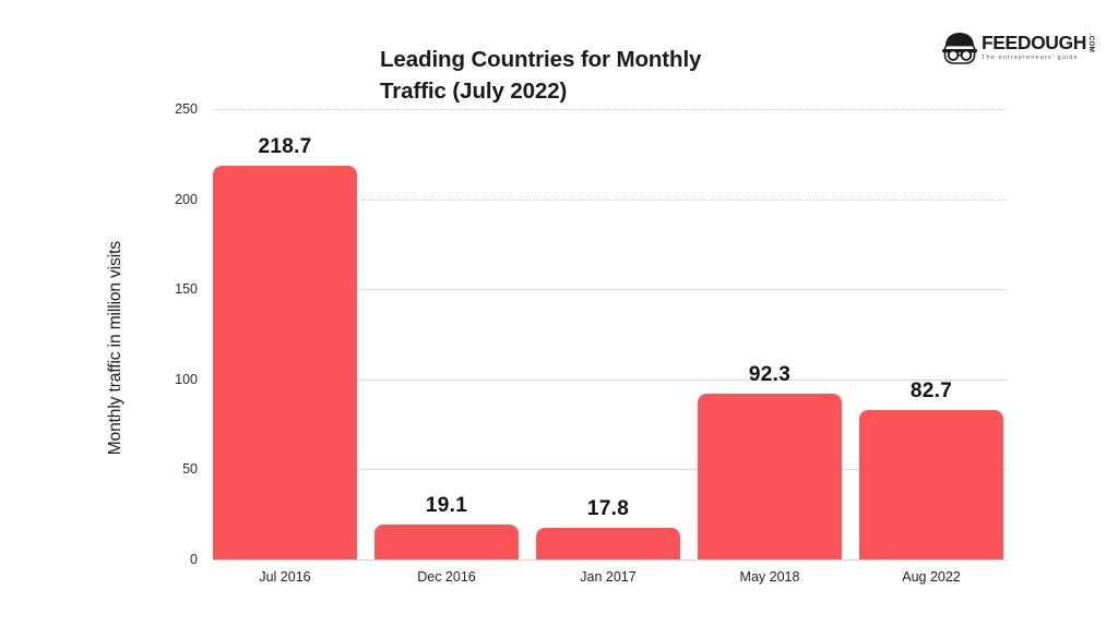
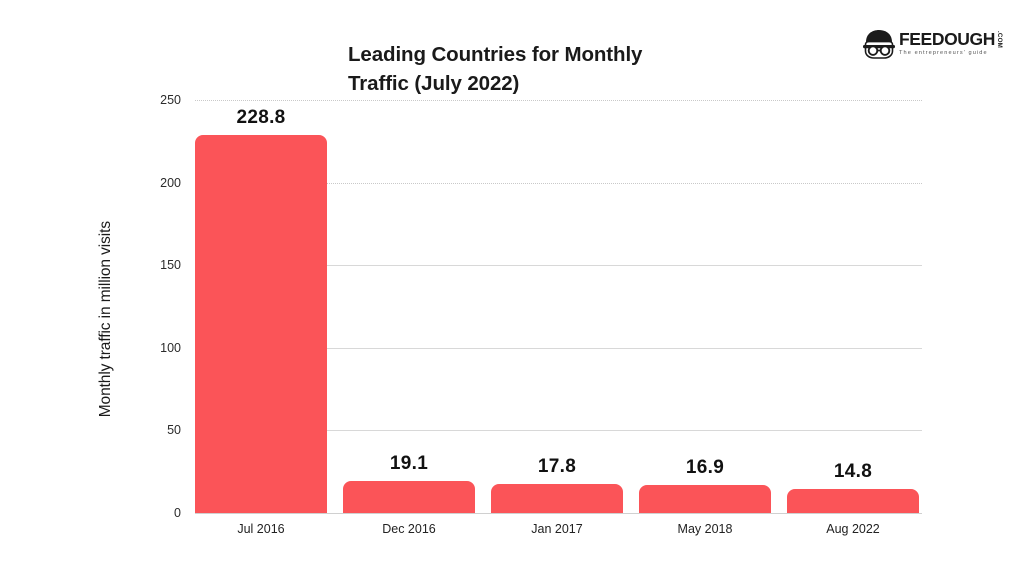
Jul 2016: 218.7 -> 228.8
May 2018: 92.3 -> 16.9
Aug 2022: 82.7 -> 14.8
